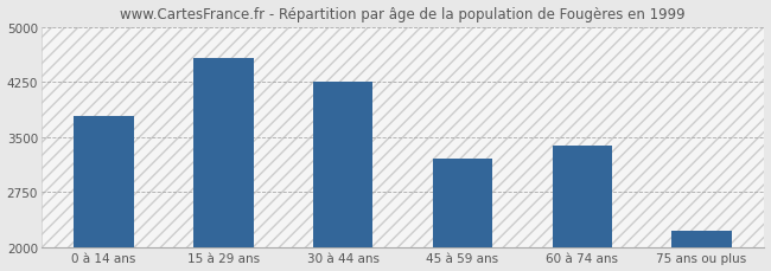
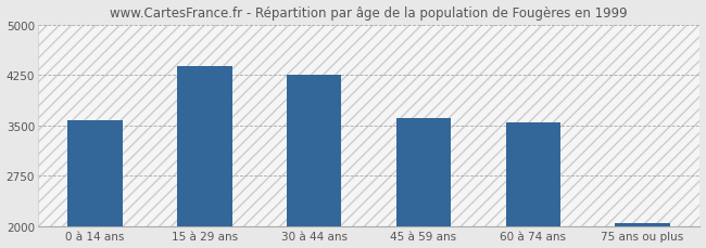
0 à 14 ans: 3780 -> 3580
15 à 29 ans: 4580 -> 4390
45 à 59 ans: 3200 -> 3610
60 à 74 ans: 3380 -> 3540
75 ans ou plus: 2220 -> 2040
